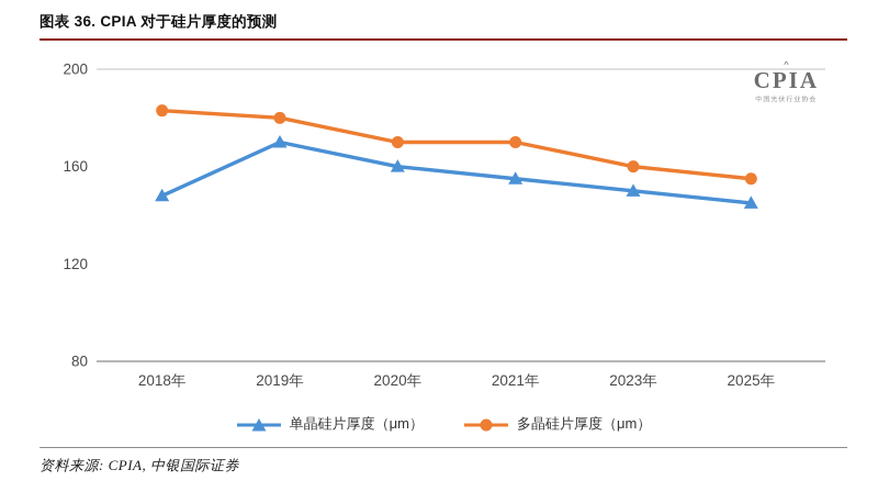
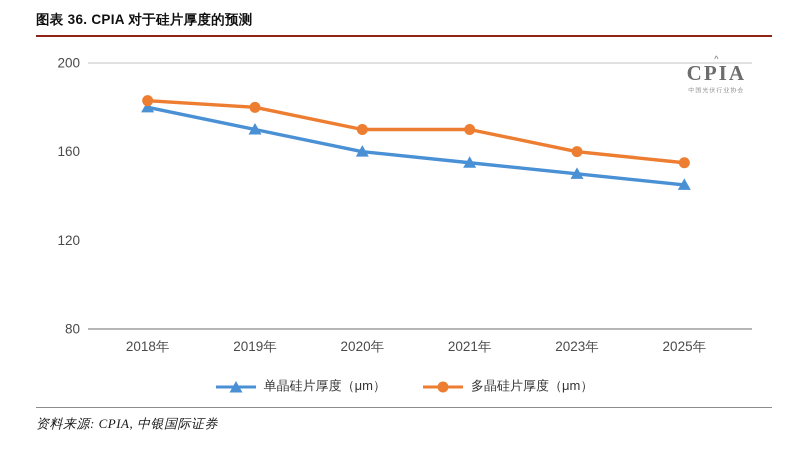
单晶硅片厚度（μm）/2018年: 148 -> 180
